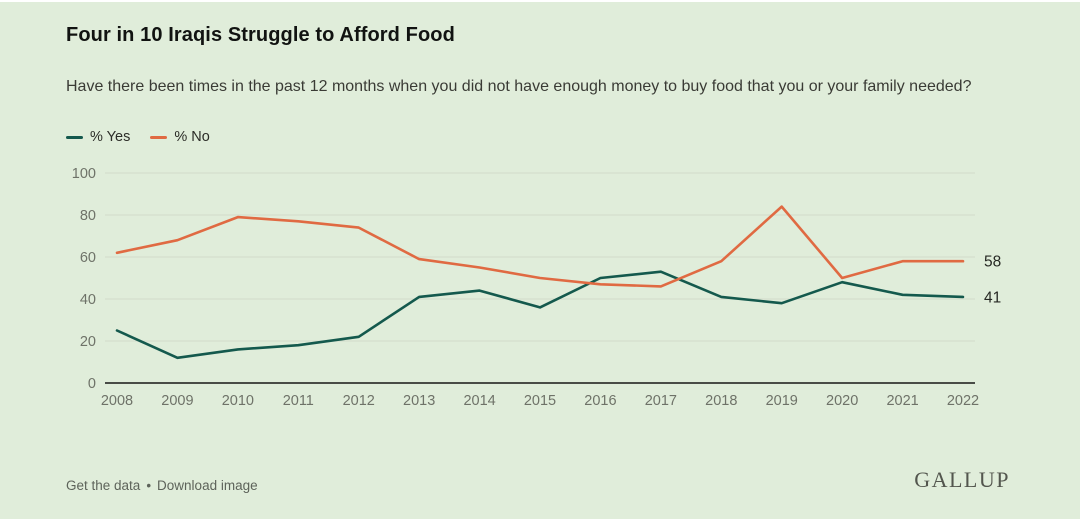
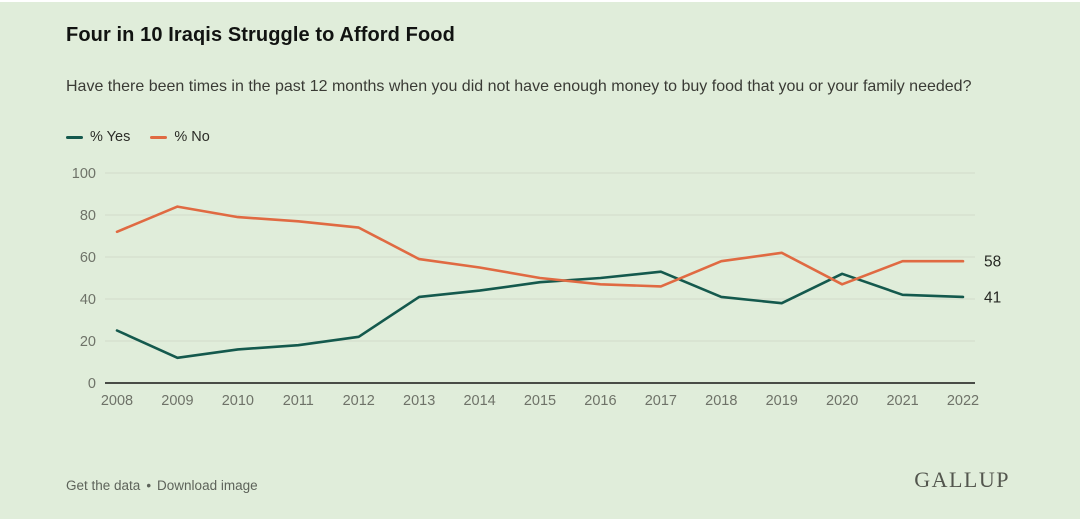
% No/2008: 62 -> 72
% No/2009: 68 -> 84
% Yes/2015: 36 -> 48
% No/2019: 84 -> 62
% Yes/2020: 48 -> 52
% No/2020: 50 -> 47
